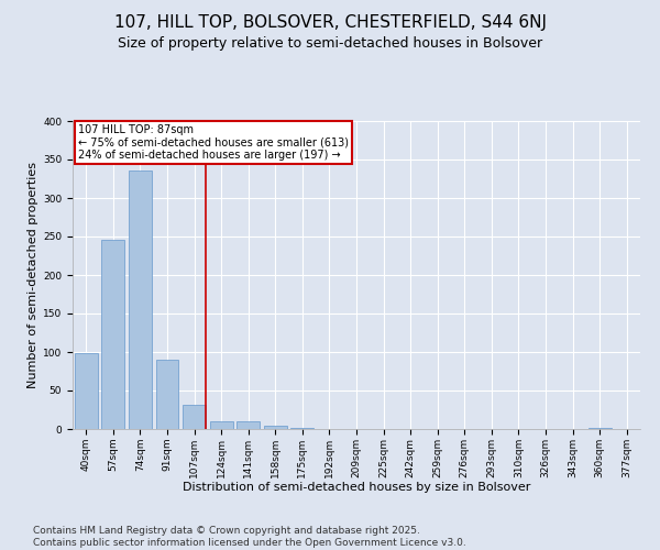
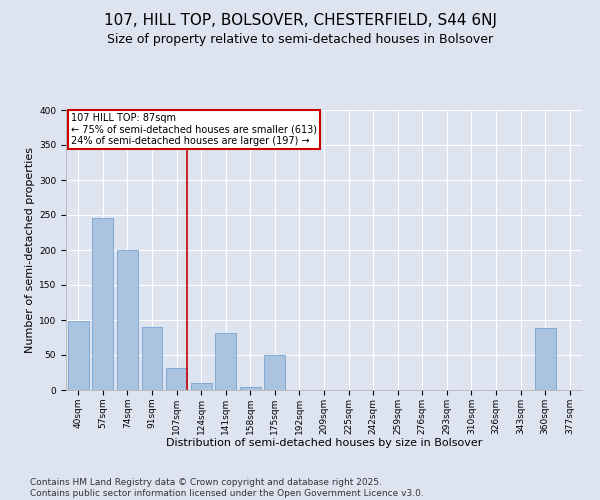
74sqm: 335 -> 200
141sqm: 10 -> 82
175sqm: 2 -> 50
360sqm: 2 -> 88
